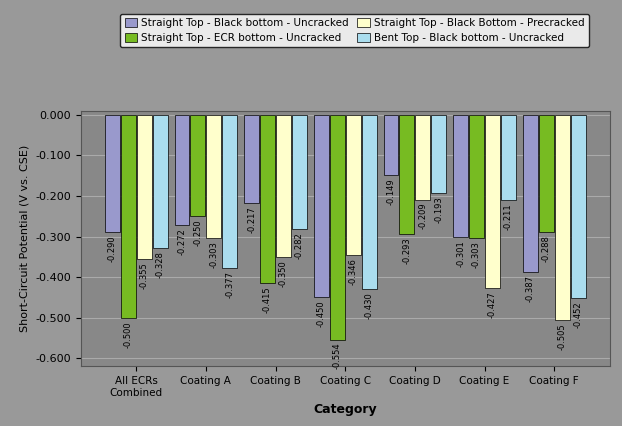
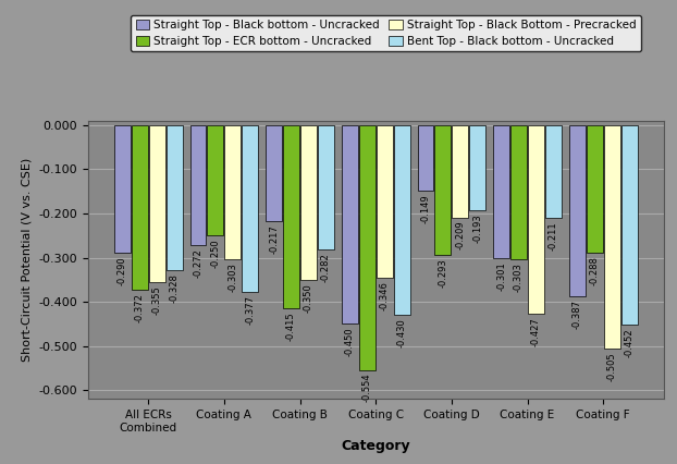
Straight Top - ECR bottom - Uncracked/All ECRs Combined: -0.500 -> -0.372
